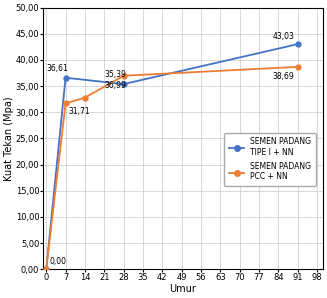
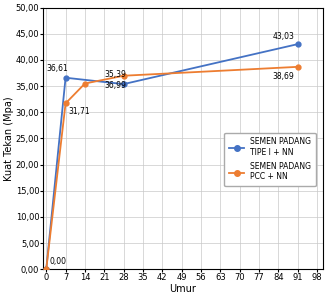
SEMEN PADANG PCC + NN/14: 32,8 -> 35,5
